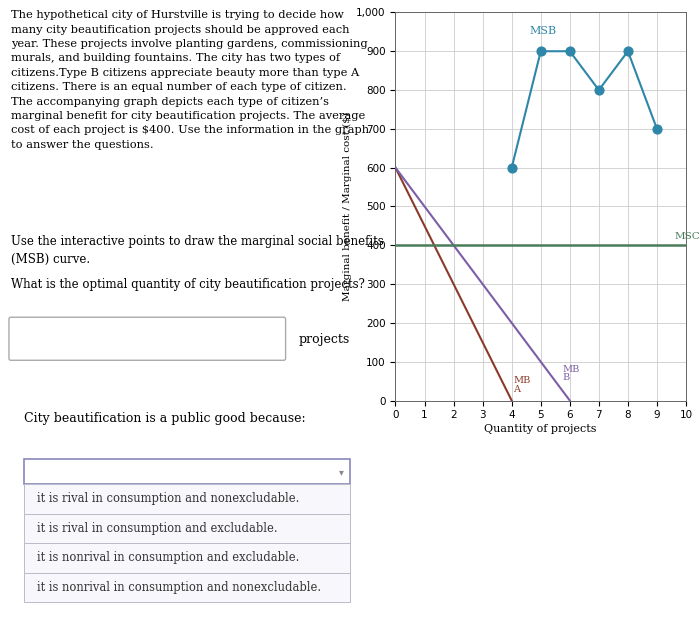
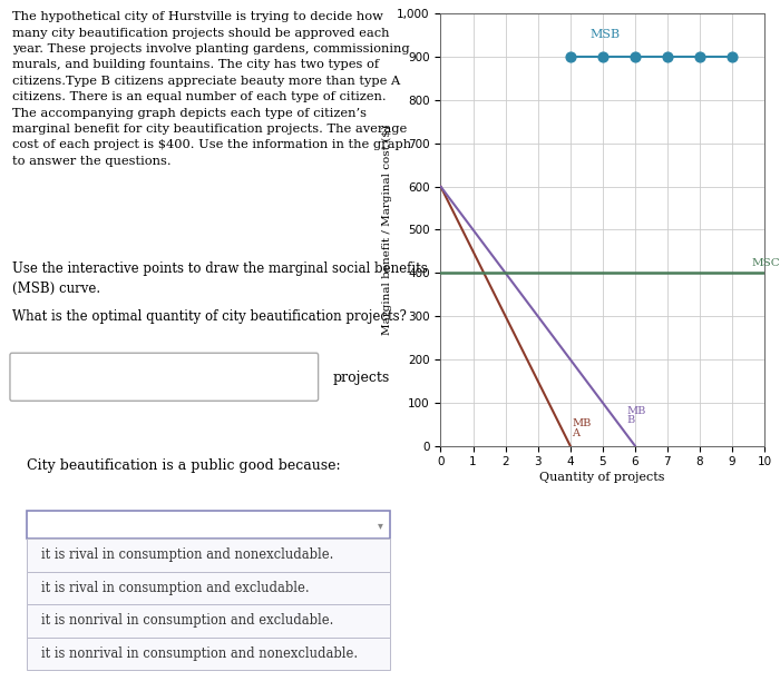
4: 600 -> 900
7: 800 -> 900
9: 700 -> 900
